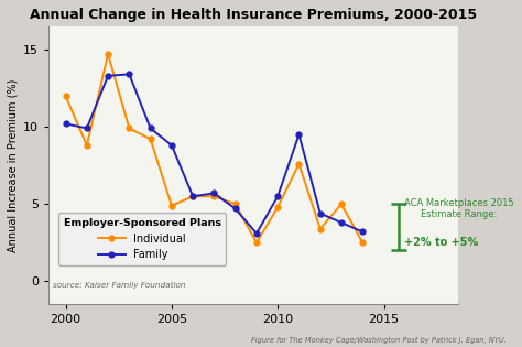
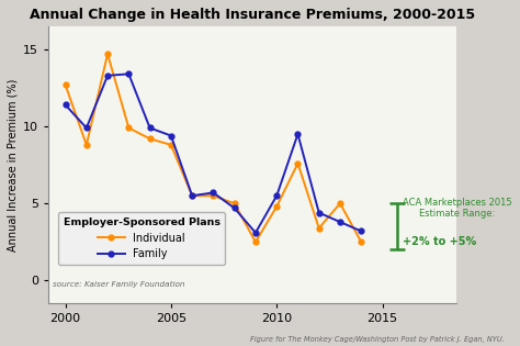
Individual/2000: 12.0 -> 12.7
Family/2000: 10.2 -> 11.4
Individual/2005: 4.9 -> 8.8
Family/2005: 8.8 -> 9.4
